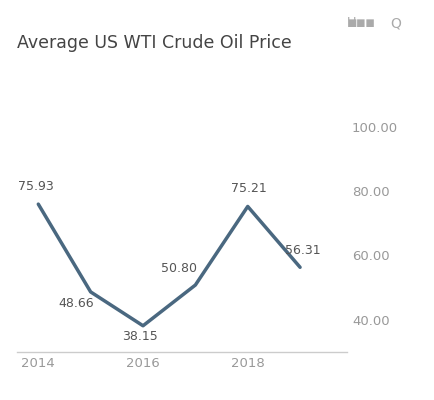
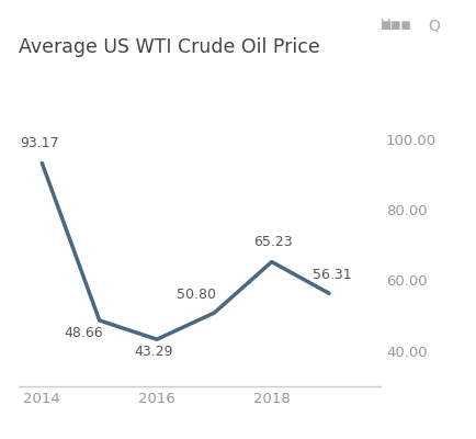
2014: 75.93 -> 93.17
2016: 38.15 -> 43.29
2018: 75.21 -> 65.23
